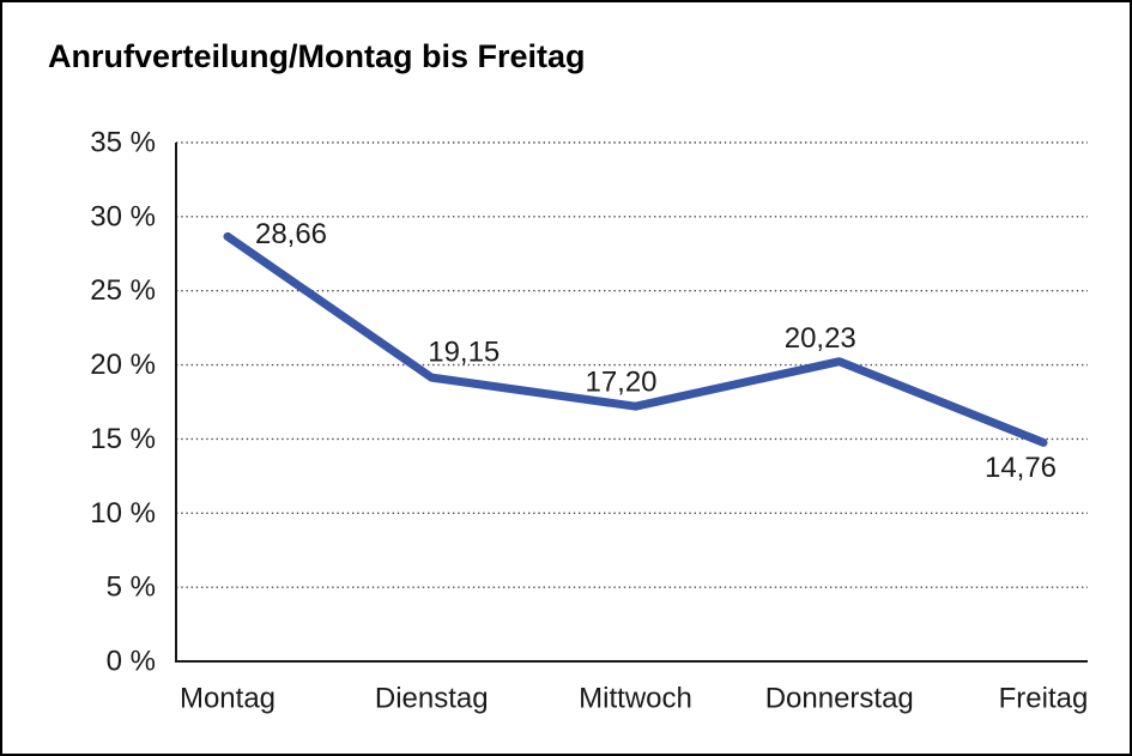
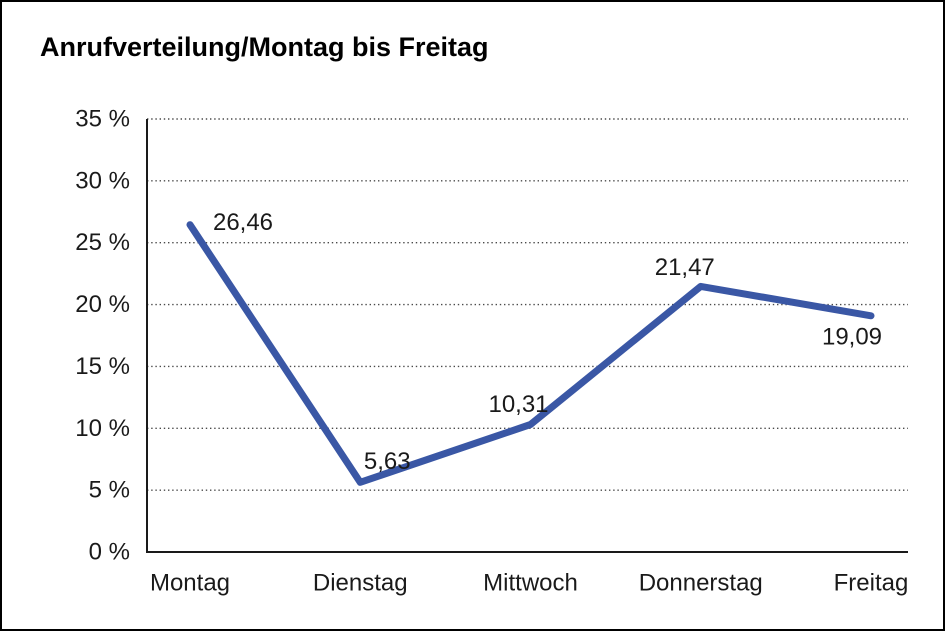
Montag: 28,66 -> 26,46
Dienstag: 19,15 -> 5,63
Mittwoch: 17,20 -> 10,31
Donnerstag: 20,23 -> 21,47
Freitag: 14,76 -> 19,09
